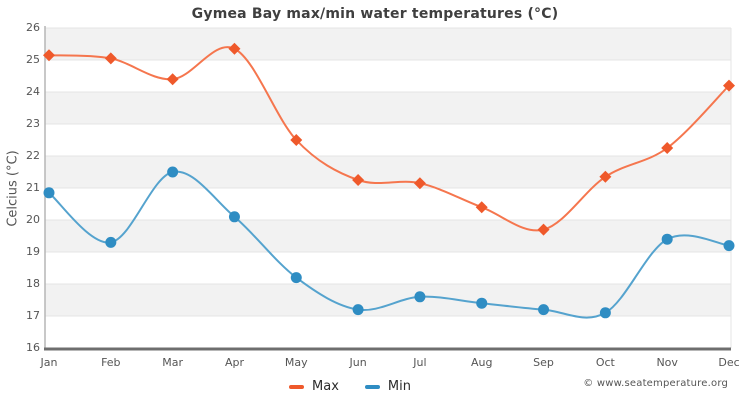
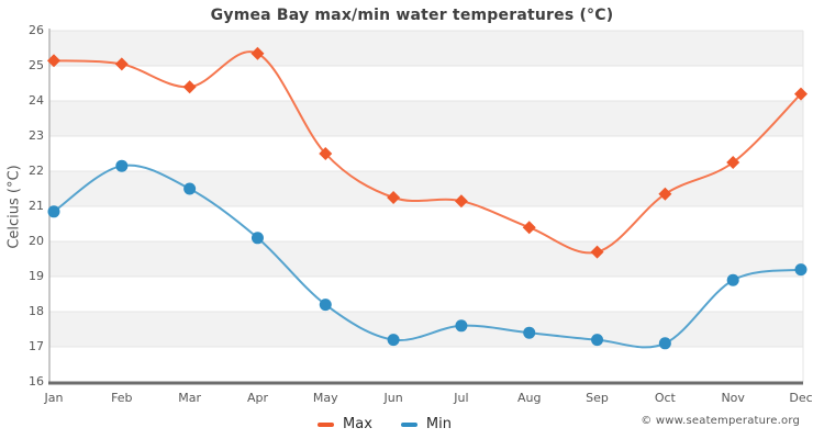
Min/Feb: 19.3 -> 22.1
Min/Nov: 19.4 -> 18.9
